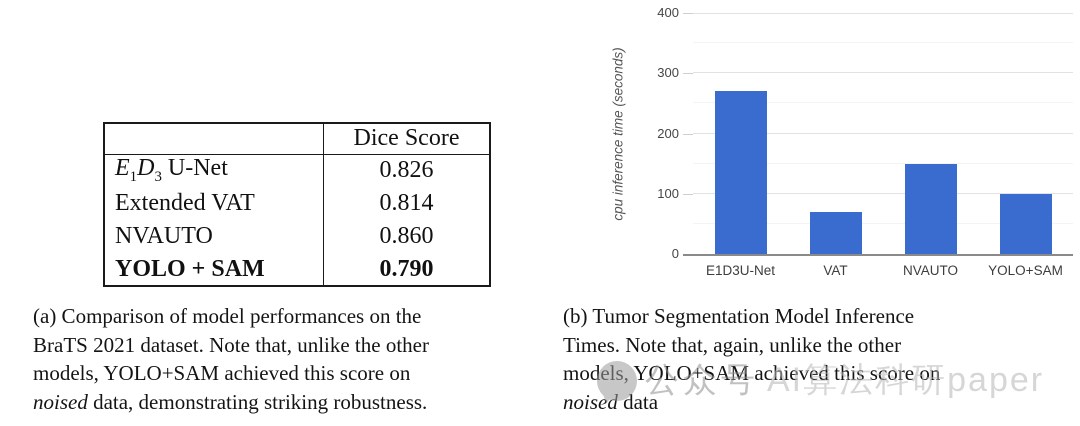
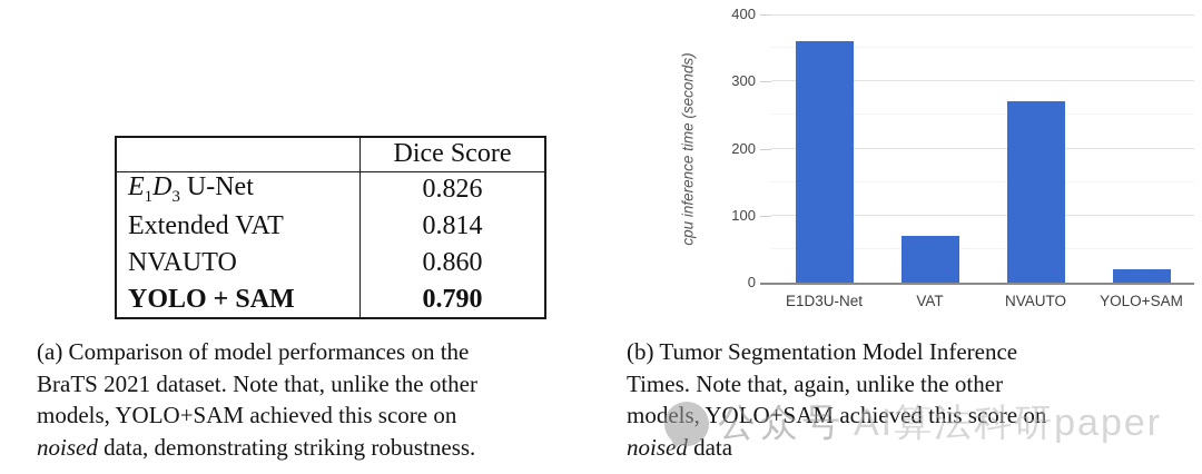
E1D3U-Net: 270 -> 360
NVAUTO: 150 -> 270
YOLO+SAM: 100 -> 20
